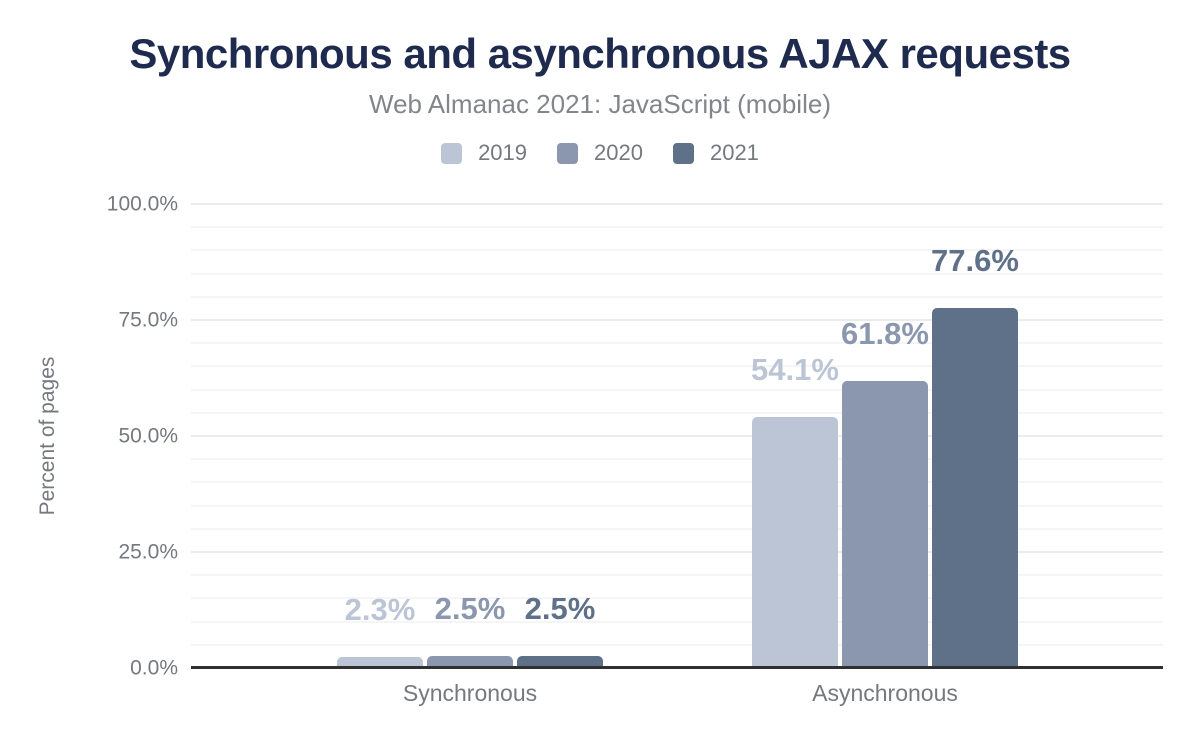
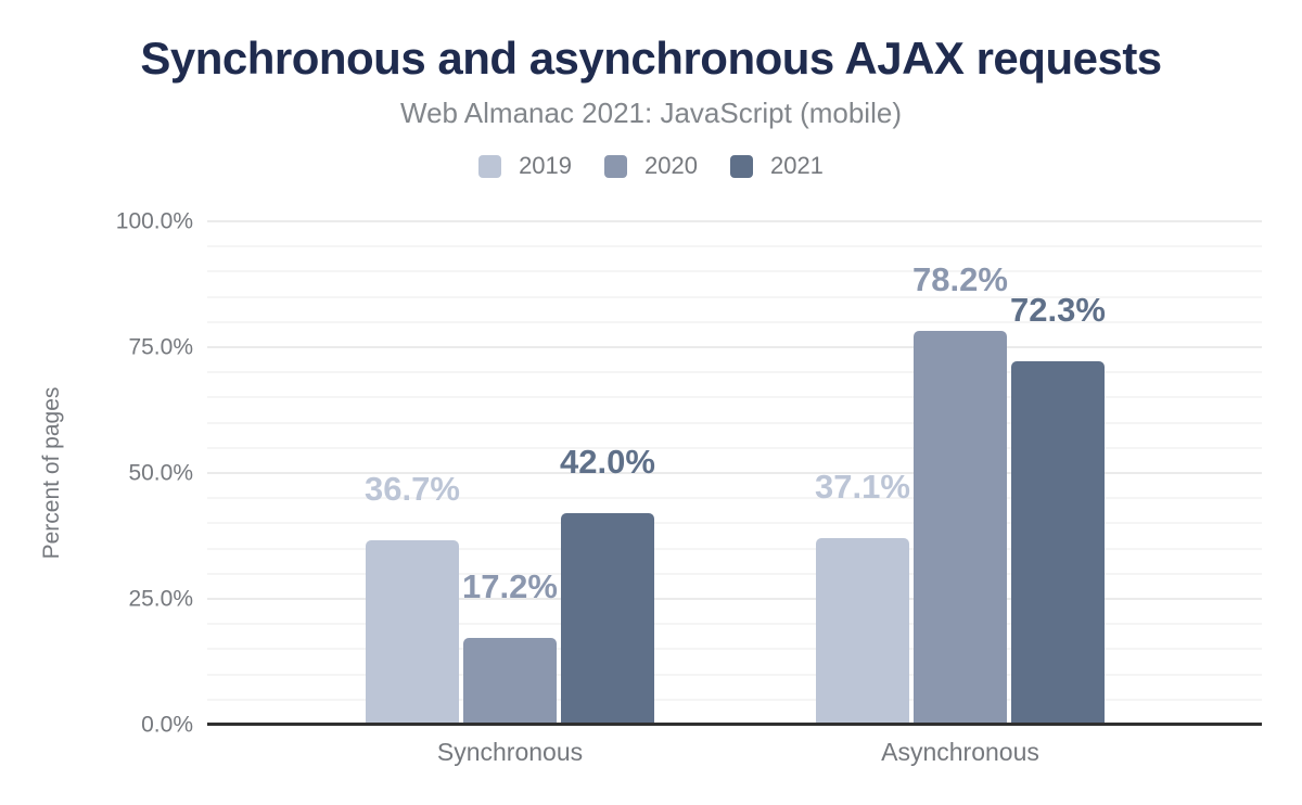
2019/Synchronous: 2.3% -> 36.7%
2020/Synchronous: 2.5% -> 17.2%
2021/Synchronous: 2.5% -> 42.0%
2019/Asynchronous: 54.1% -> 37.1%
2020/Asynchronous: 61.8% -> 78.2%
2021/Asynchronous: 77.6% -> 72.3%
